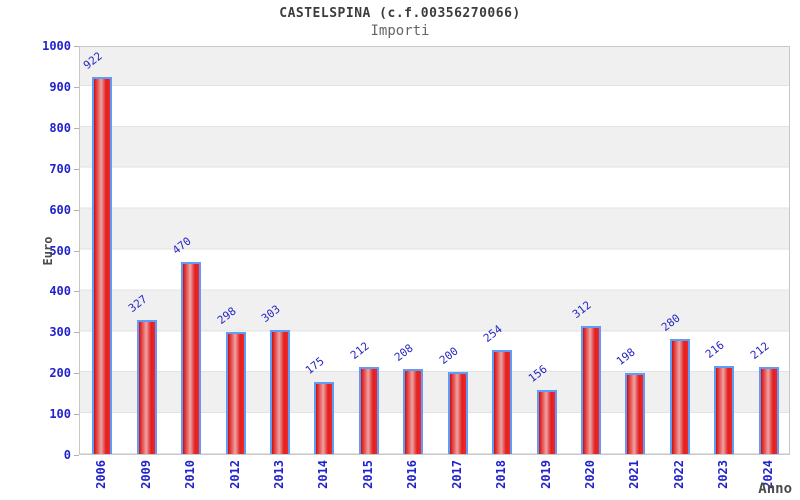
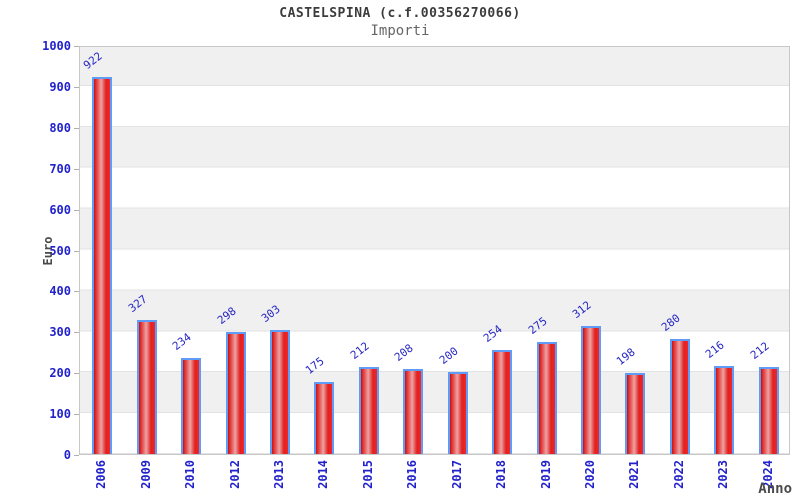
2010: 470 -> 234
2019: 156 -> 275
